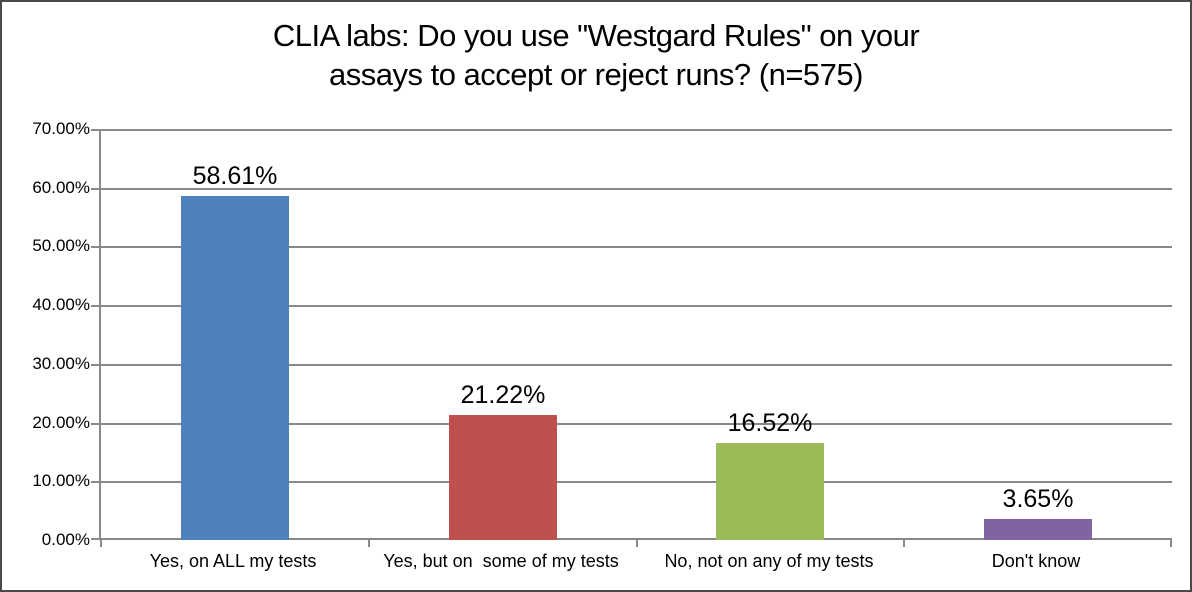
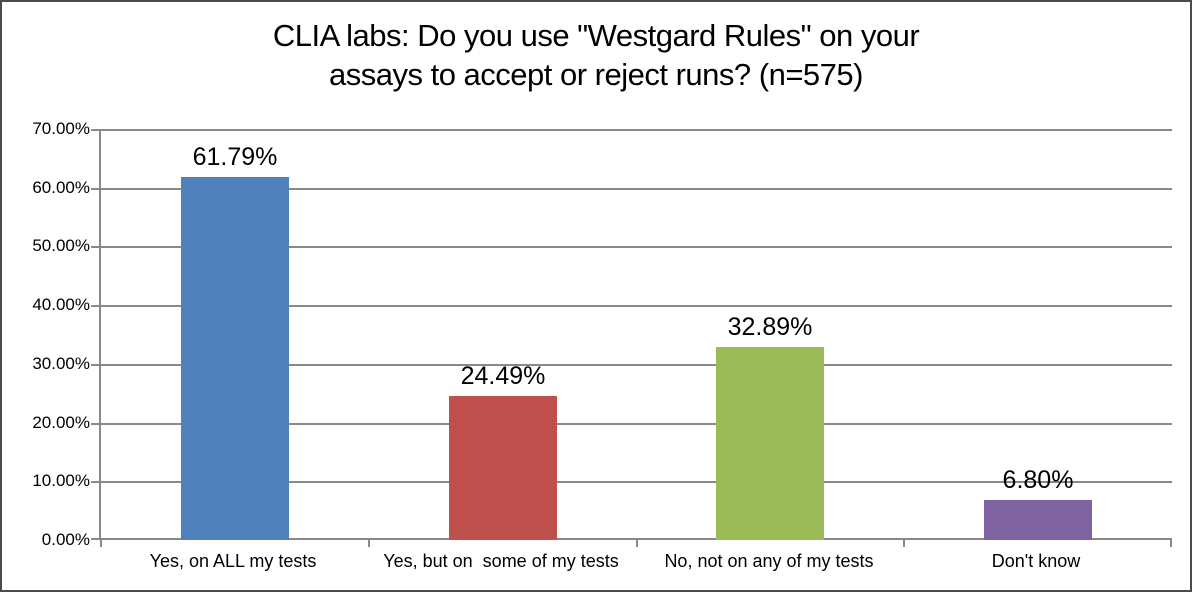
Yes, on ALL my tests: 58.61% -> 61.79%
Yes, but on some of my tests: 21.22% -> 24.49%
No, not on any of my tests: 16.52% -> 32.89%
Don't know: 3.65% -> 6.80%
